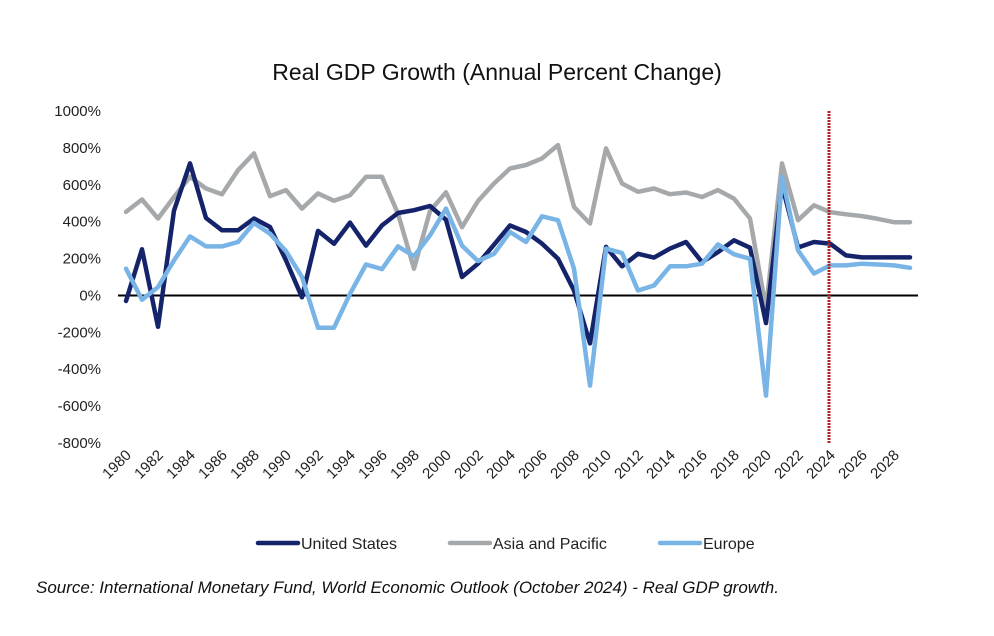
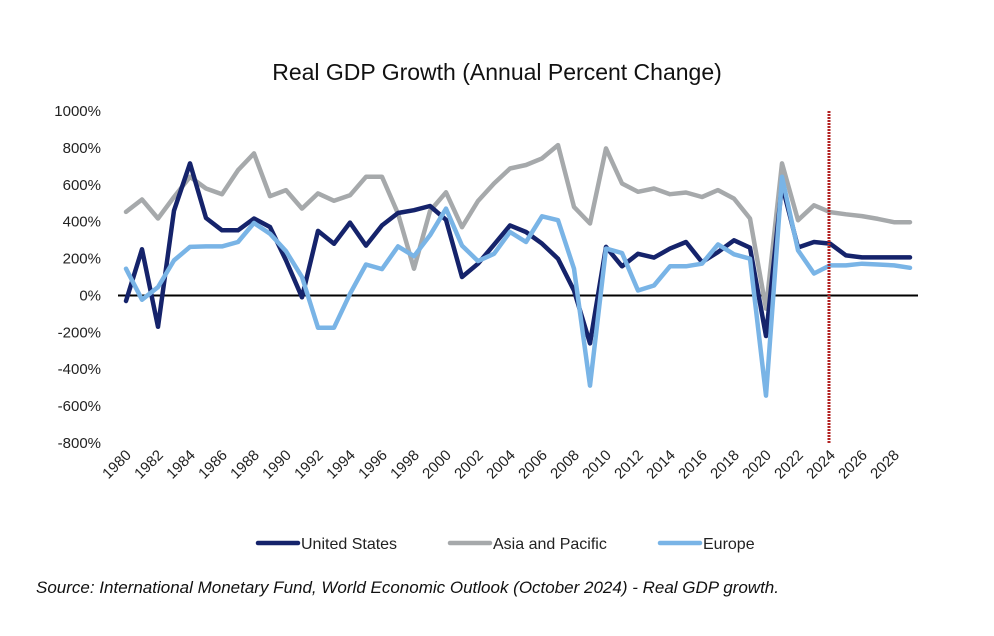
Europe/1984: 320% -> 260%
United States/2020: -150% -> -220%
